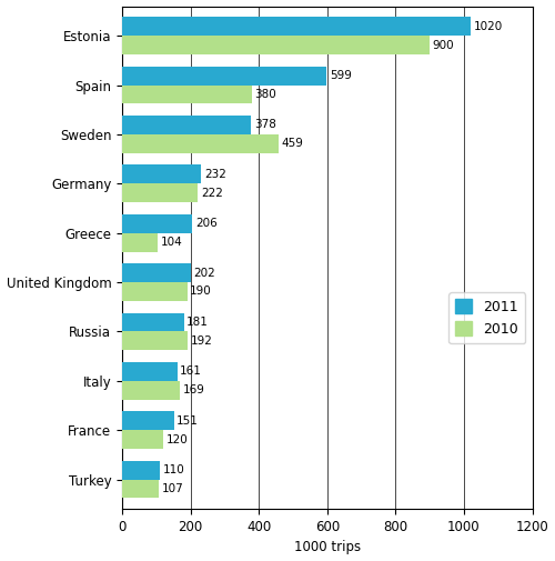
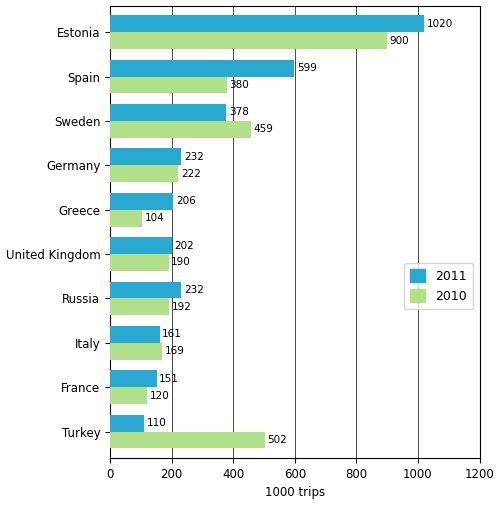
2011/Russia: 181 -> 232
2010/Turkey: 107 -> 502
